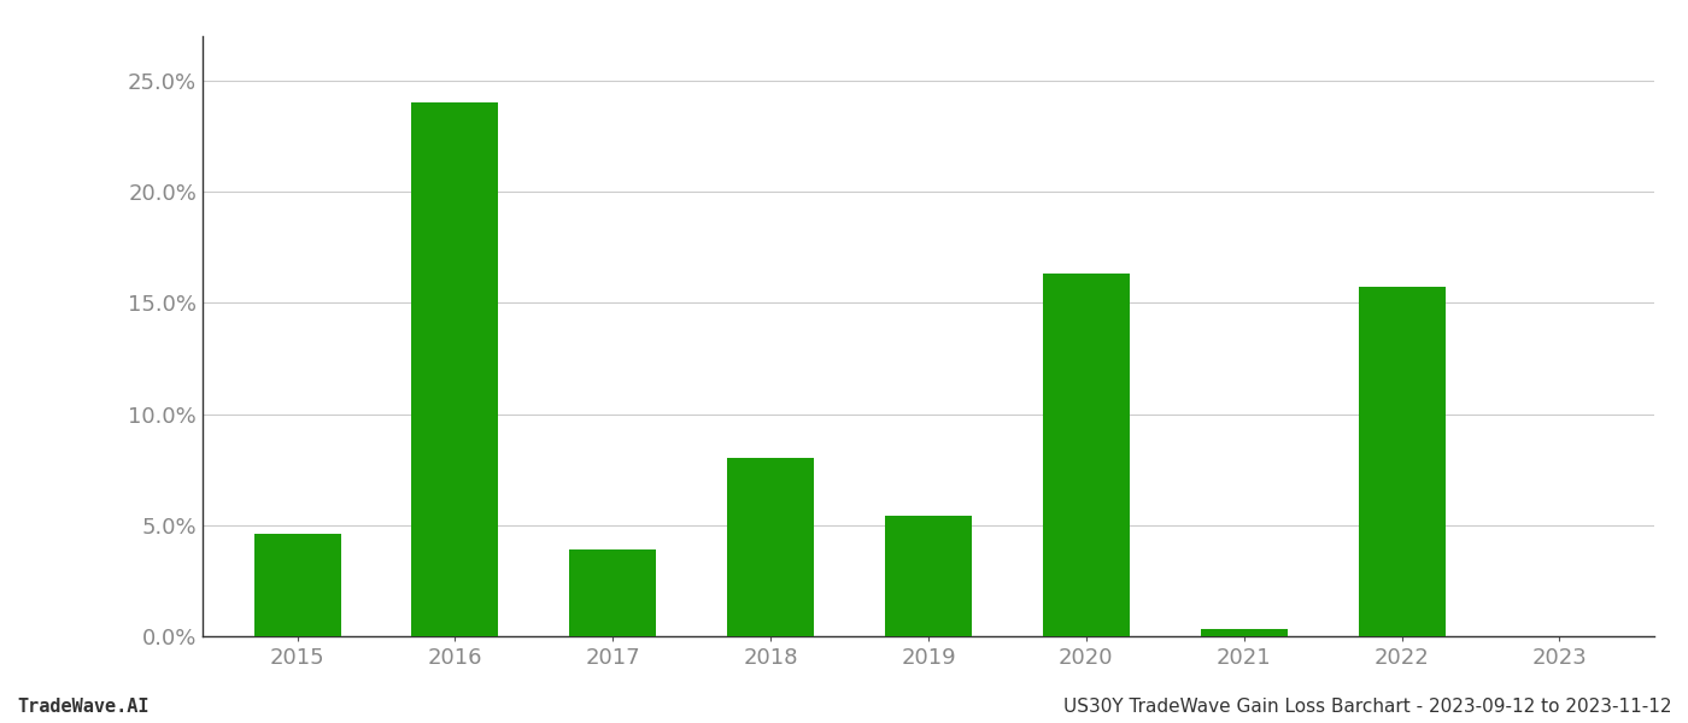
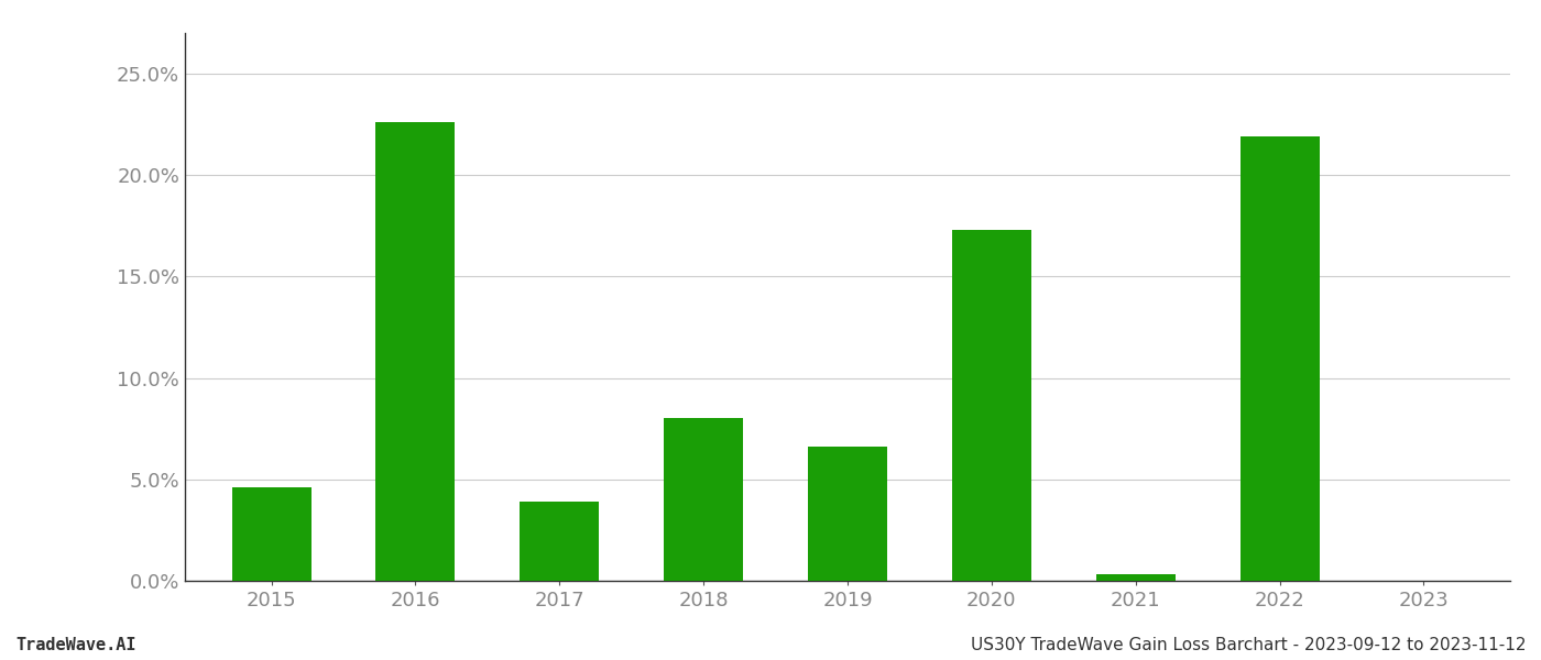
2016: 24.0% -> 22.6%
2019: 5.4% -> 6.6%
2020: 16.3% -> 17.3%
2022: 15.7% -> 21.9%
